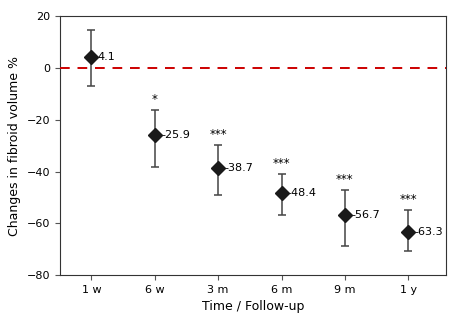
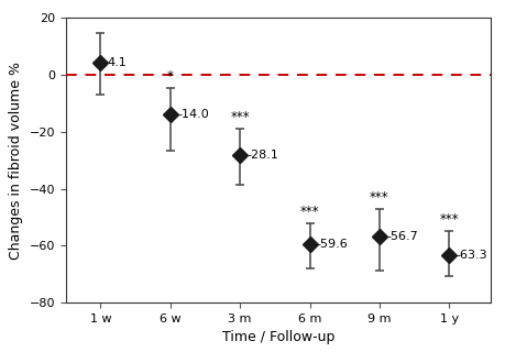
6 w: -25.9 -> -14.0
3 m: -38.7 -> -28.1
6 m: -48.4 -> -59.6
